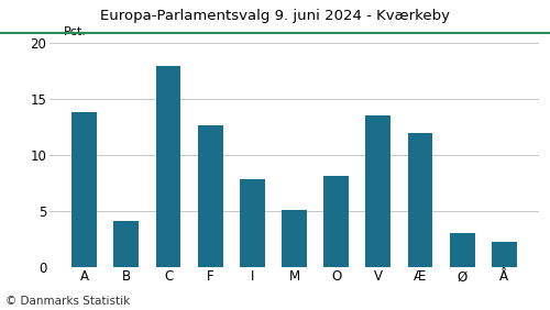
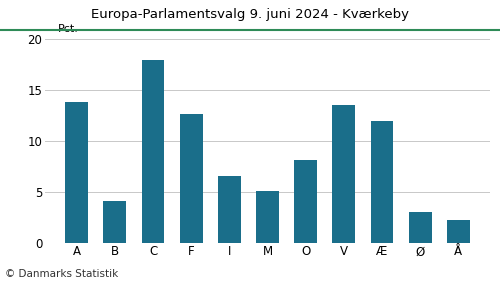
I: 7.8 -> 6.6
